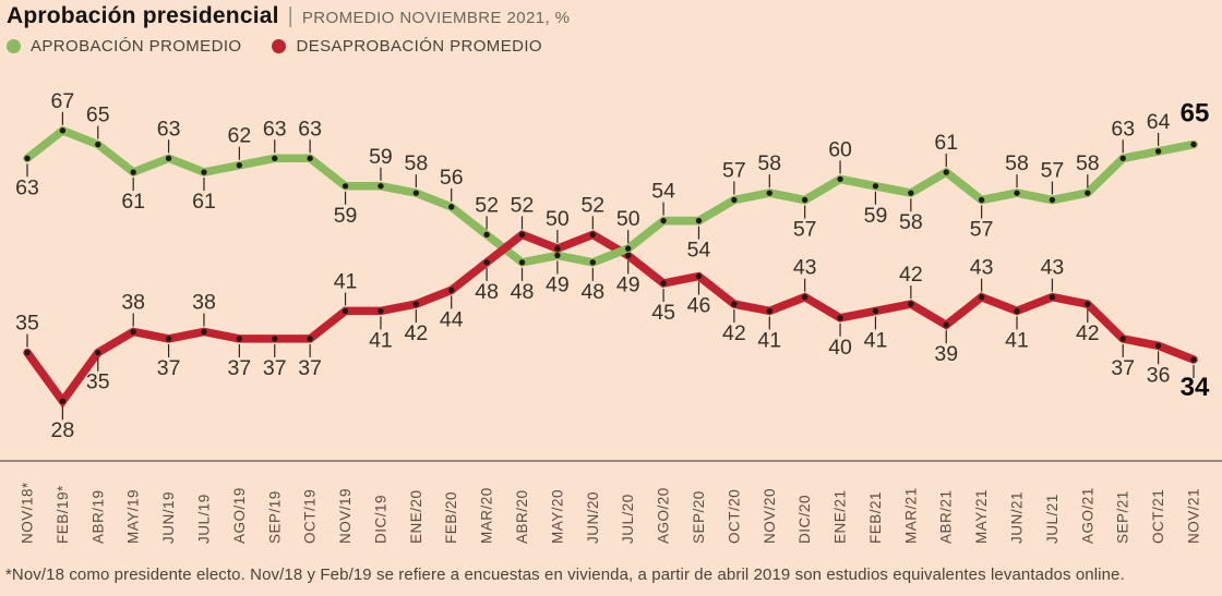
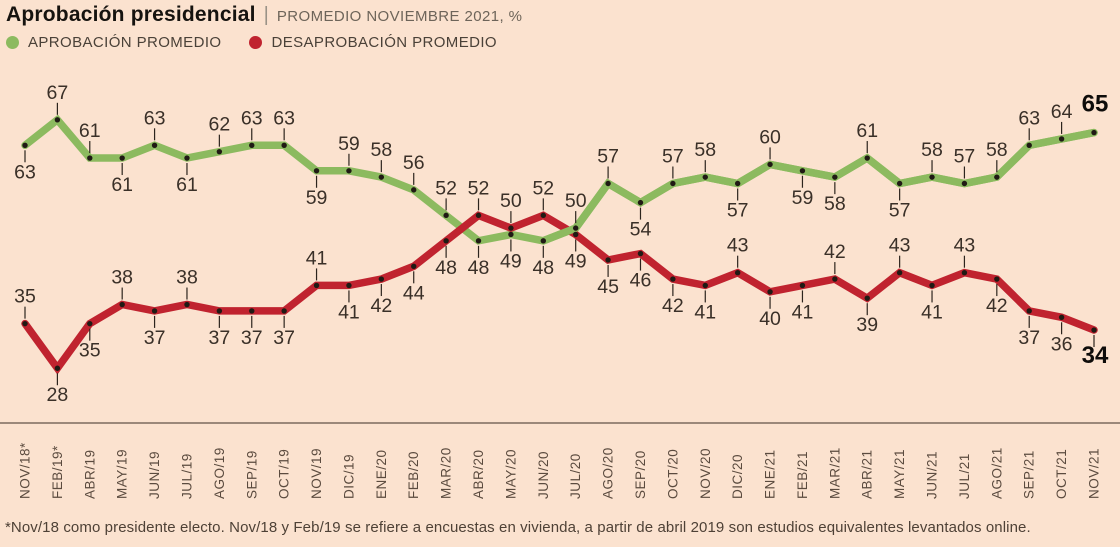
APROBACIÓN PROMEDIO/ABR/19: 65 -> 61
APROBACIÓN PROMEDIO/AGO/20: 54 -> 57
